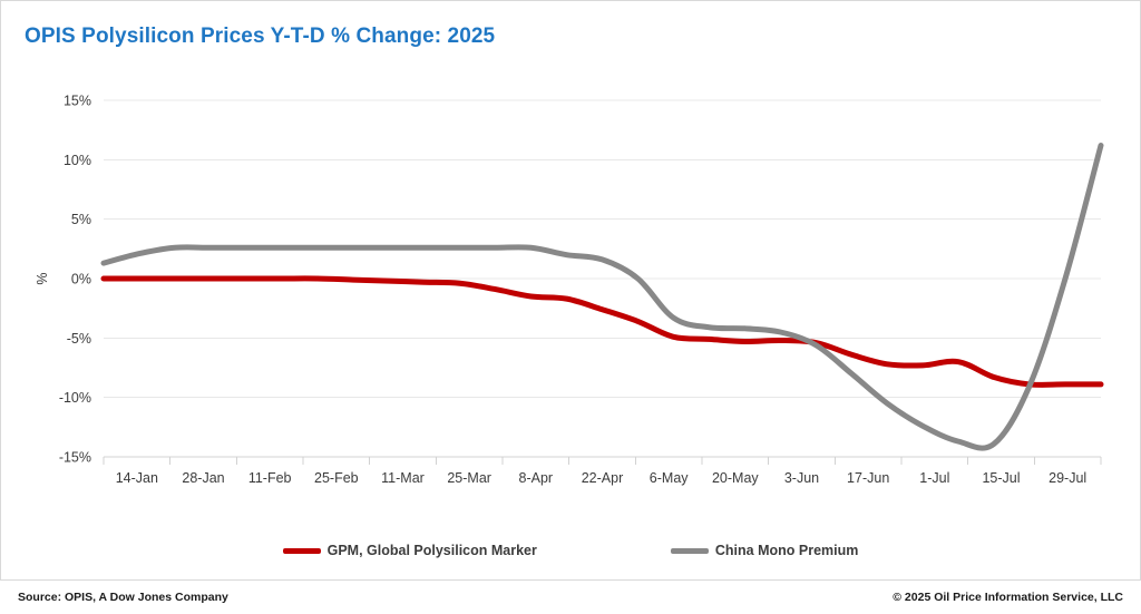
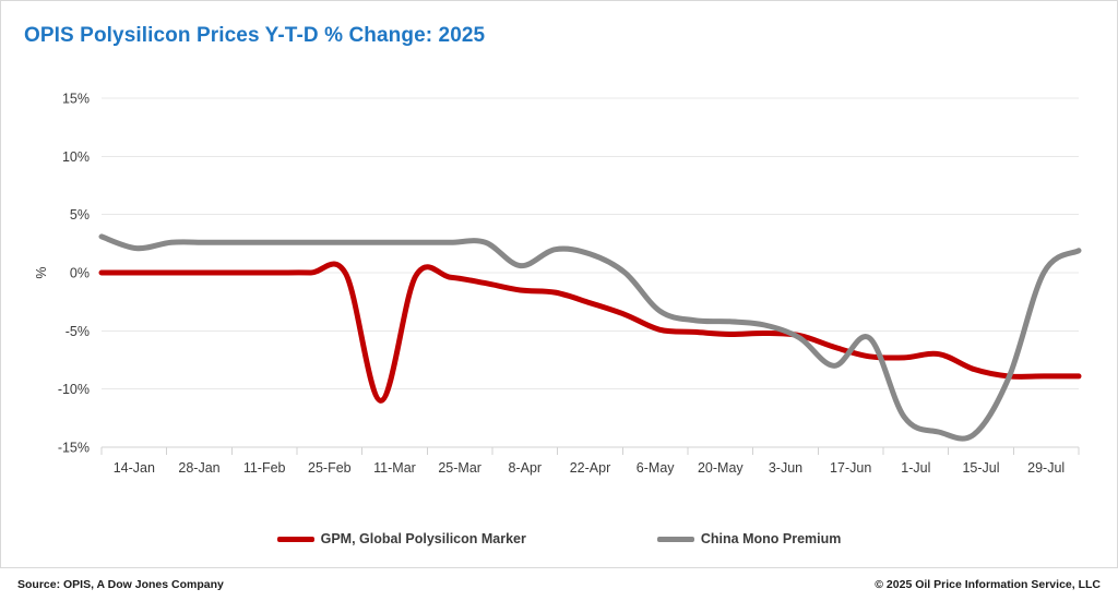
China Mono Premium/14-Jan: 1.3% -> 3.1%
GPM, Global Polysilicon Marker/11-Mar: -0.2% -> -11.0%
China Mono Premium/8-Apr: 2.6% -> 0.6%
China Mono Premium/17-Jun: -10.5% -> -5.6%
China Mono Premium/29-Jul: 11.2% -> 1.9%
